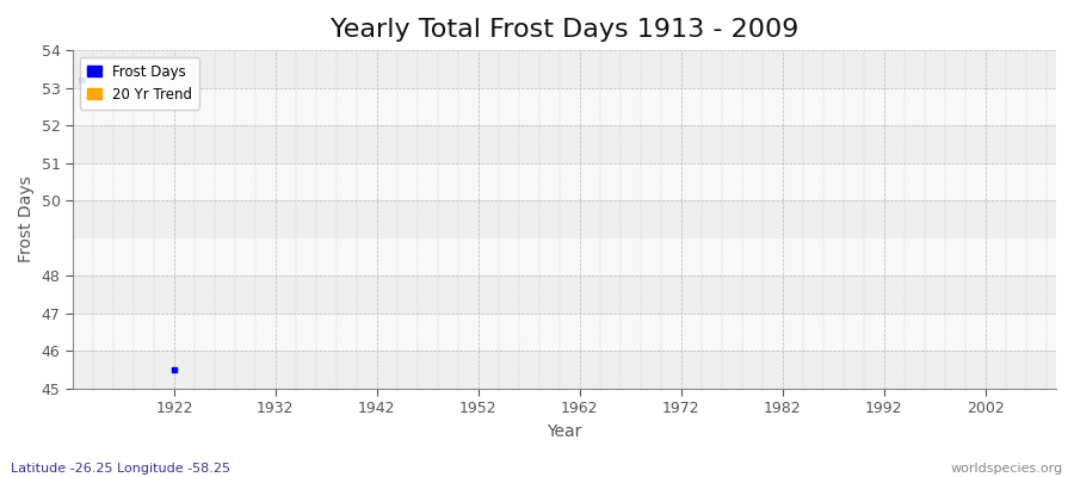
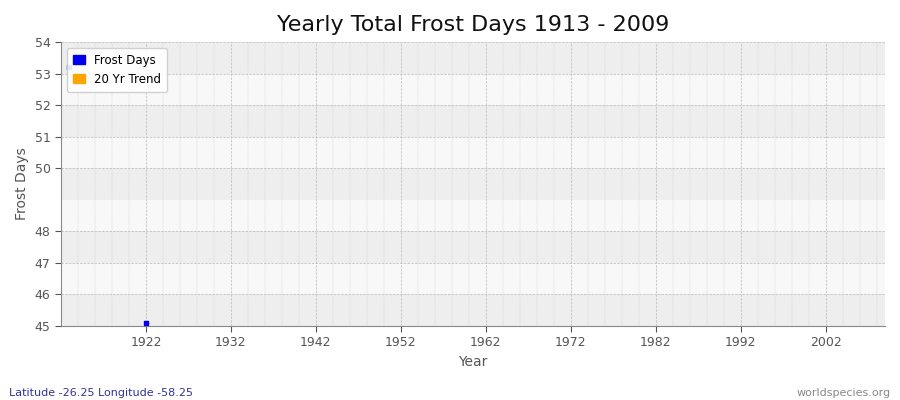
1922: 45.5 -> 45.1
